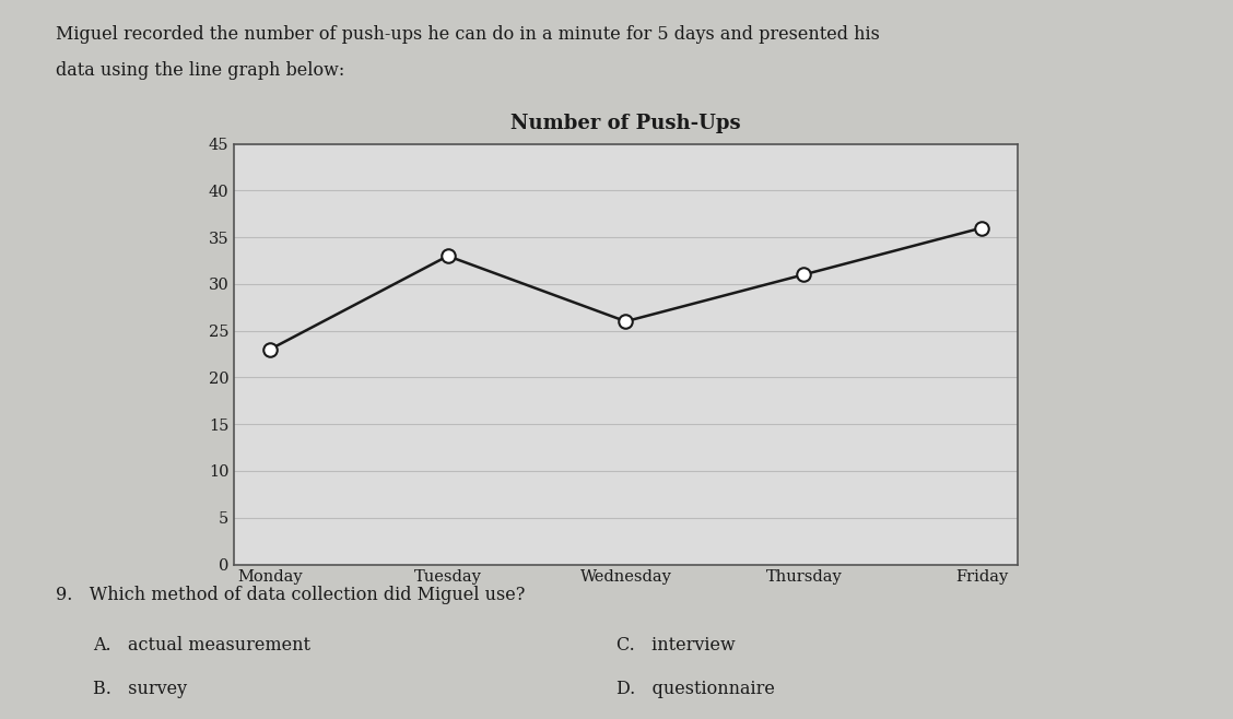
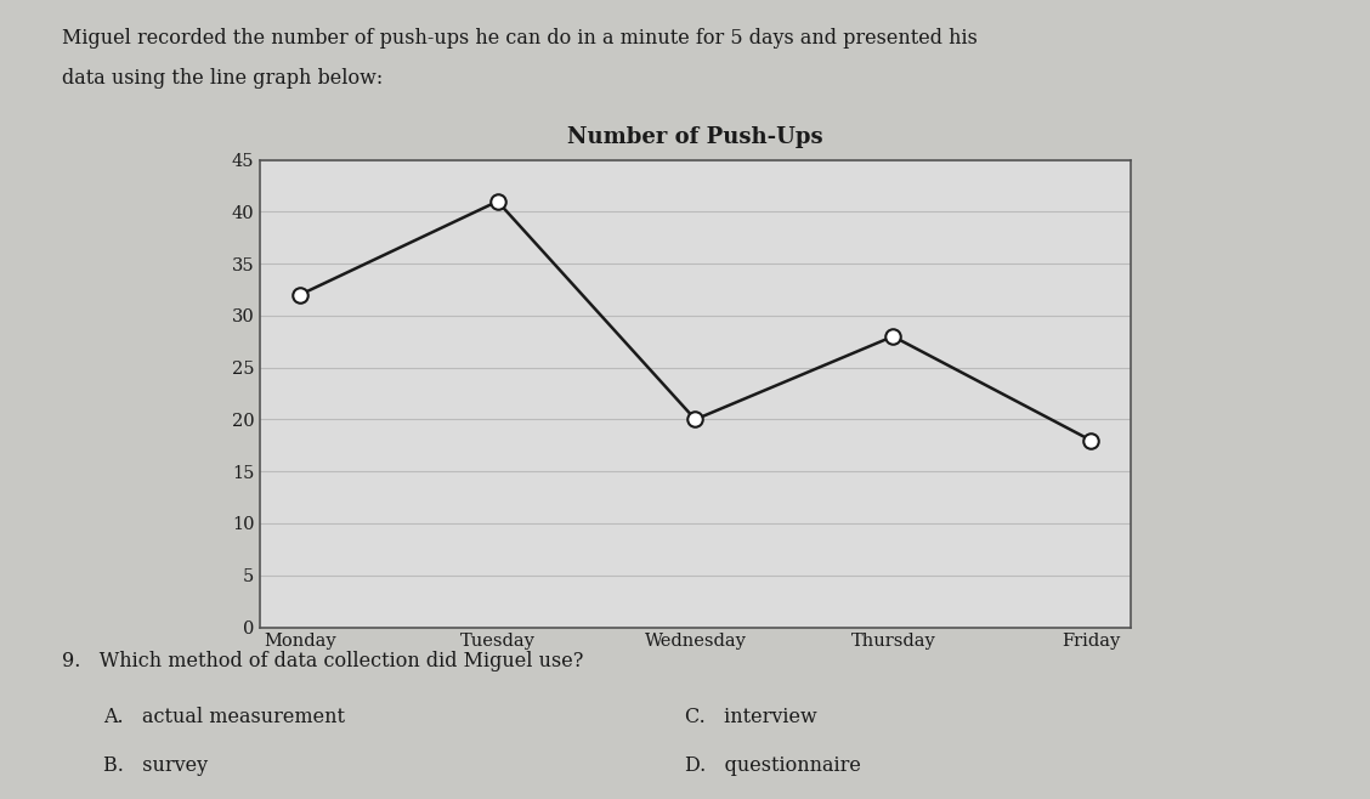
Monday: 23 -> 32
Tuesday: 33 -> 41
Wednesday: 26 -> 20
Thursday: 31 -> 28
Friday: 36 -> 18
